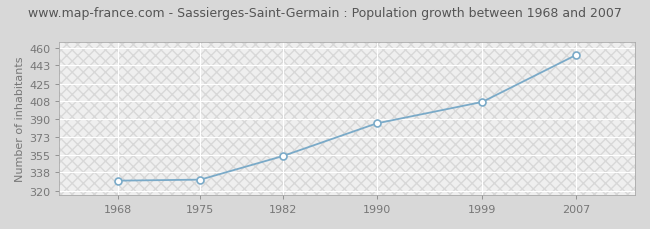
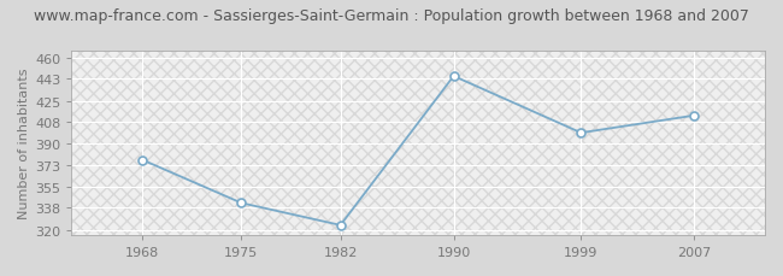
1968: 330 -> 377
1975: 331 -> 342
1982: 354 -> 324
1990: 386 -> 445
1999: 407 -> 399
2007: 453 -> 413
